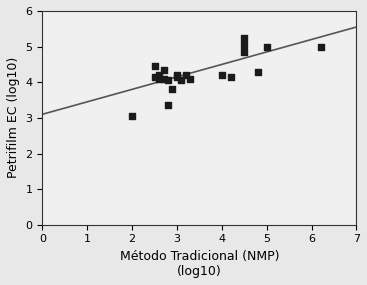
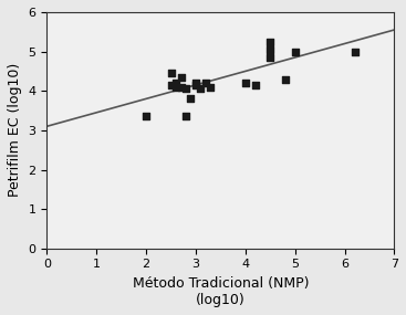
2: 3.05 -> 3.35
